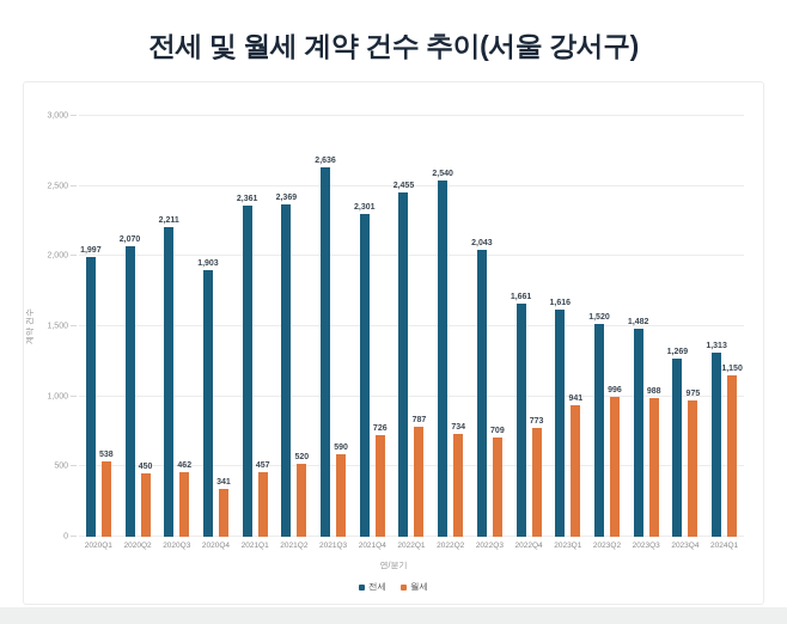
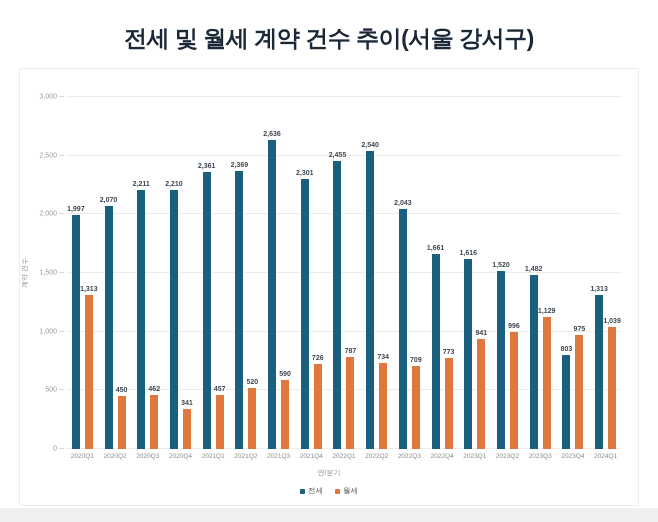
월세/2020Q1: 538 -> 1,313
전세/2020Q4: 1,903 -> 2,210
월세/2023Q3: 988 -> 1,129
전세/2023Q4: 1,269 -> 803
월세/2024Q1: 1,150 -> 1,039
